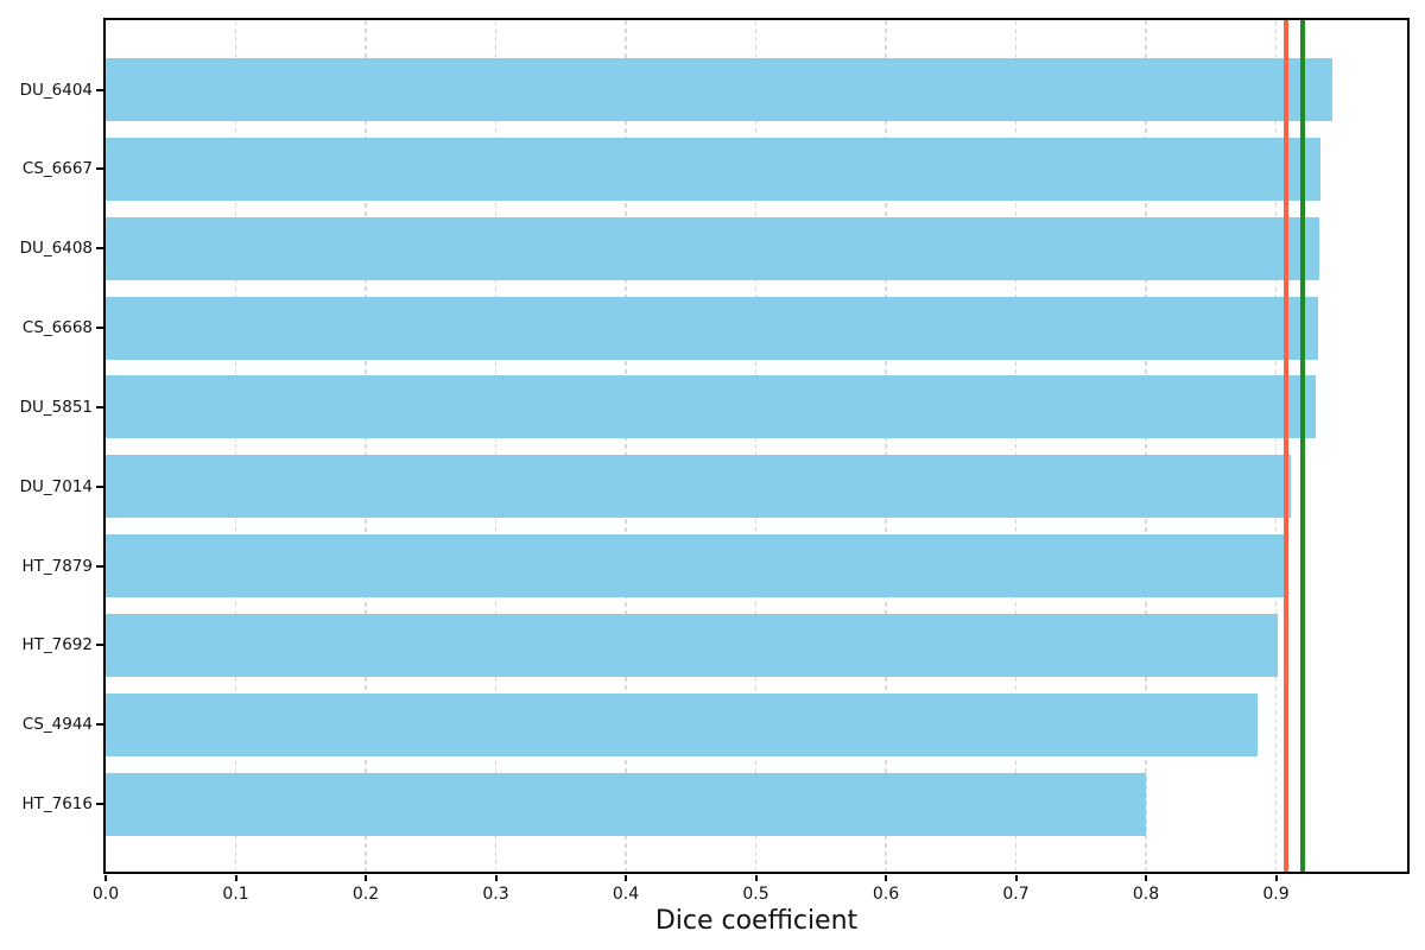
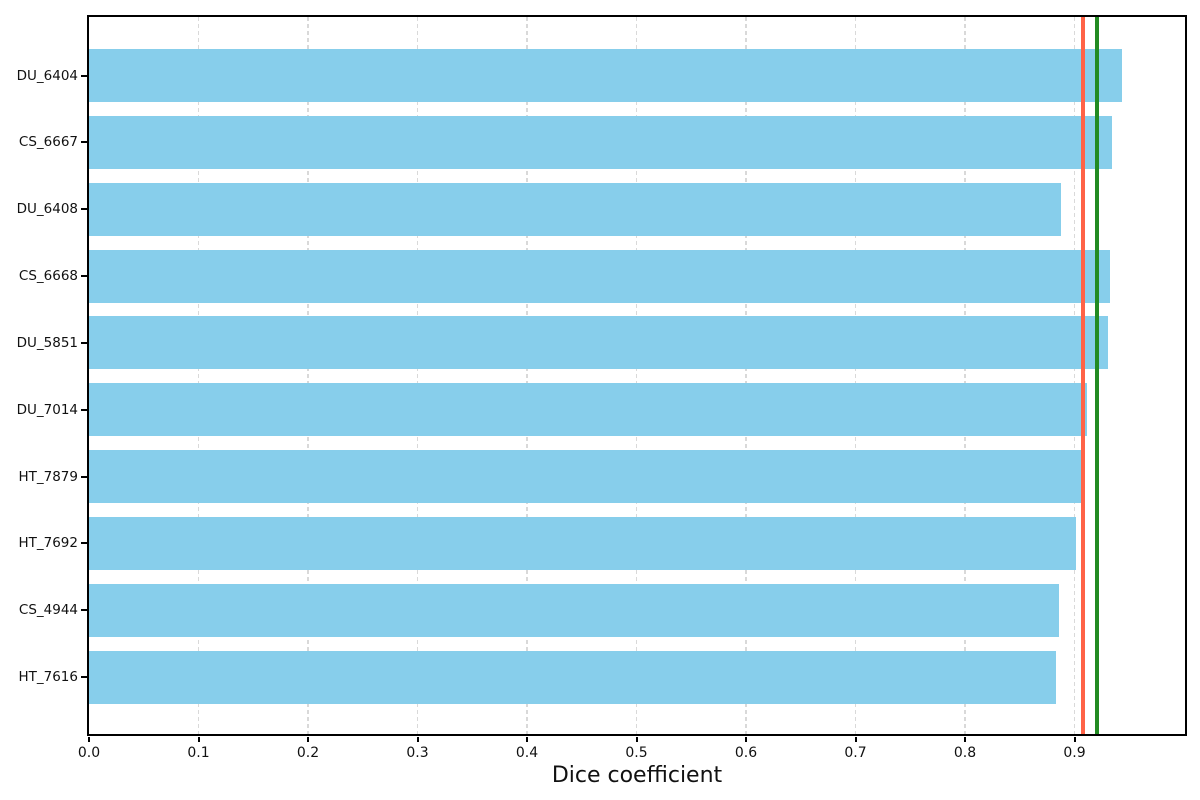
DU_6408: 0.933 -> 0.888
HT_7616: 0.800 -> 0.883
